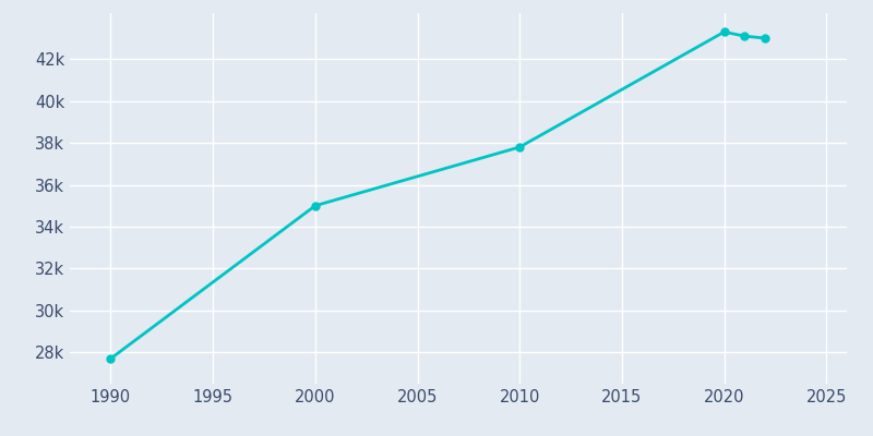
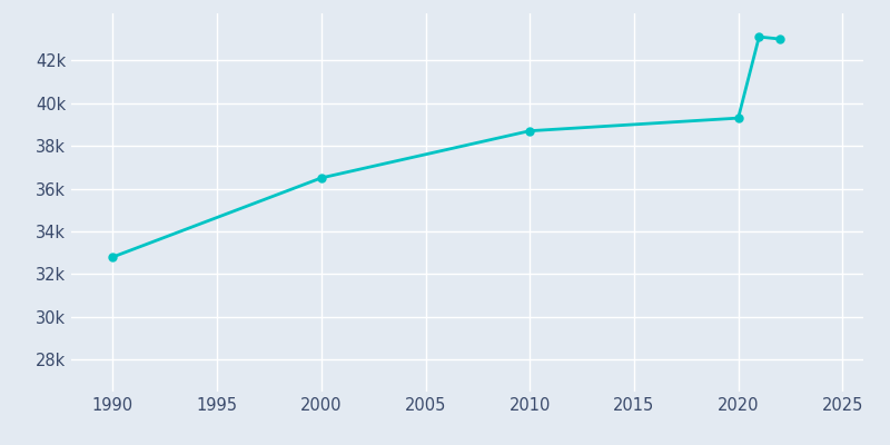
1990: 27.7k -> 32.8k
2000: 35.0k -> 36.5k
2010: 37.8k -> 38.7k
2020: 43.3k -> 39.3k
